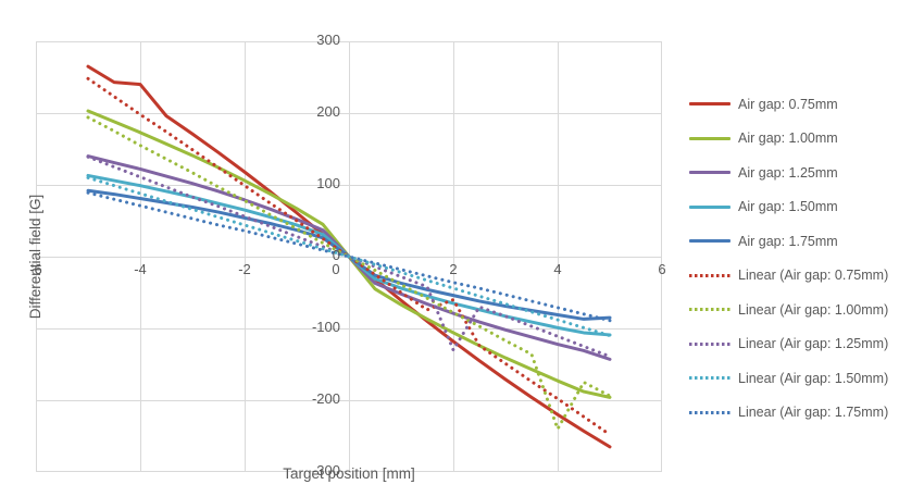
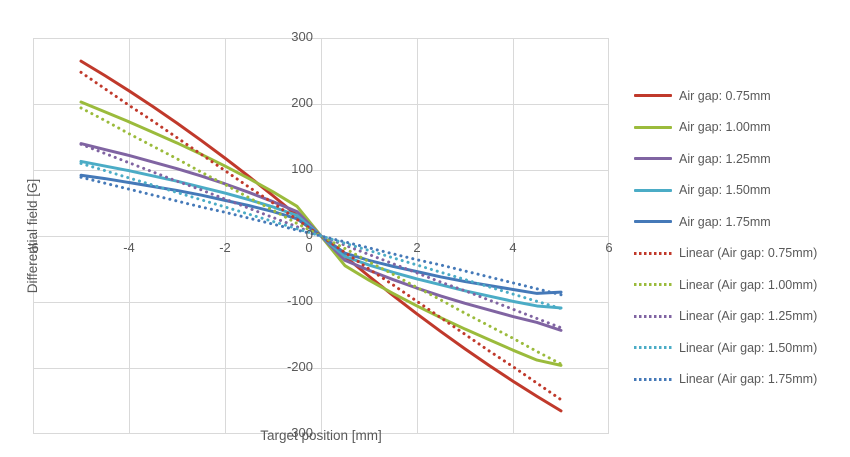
Air gap: 0.75mm/-4: 240 -> 220
Linear (Air gap: 0.75mm)/2: -60 -> -100
Linear (Air gap: 1.25mm)/2: -130 -> -60
Linear (Air gap: 1.00mm)/4: -240 -> -160
